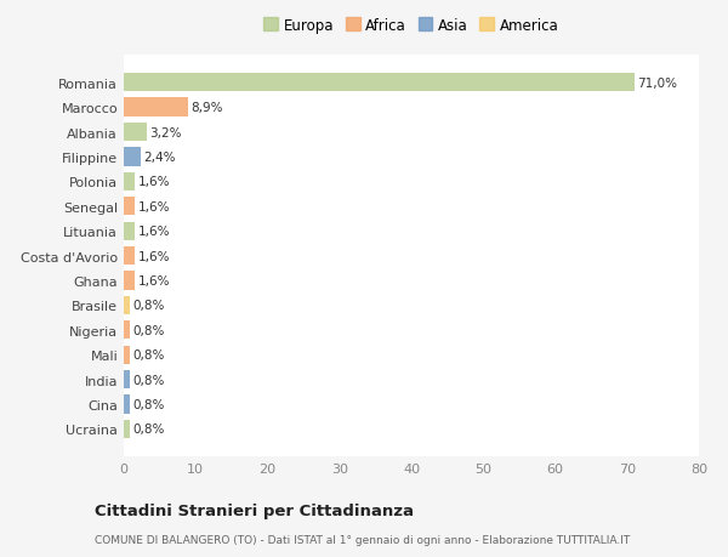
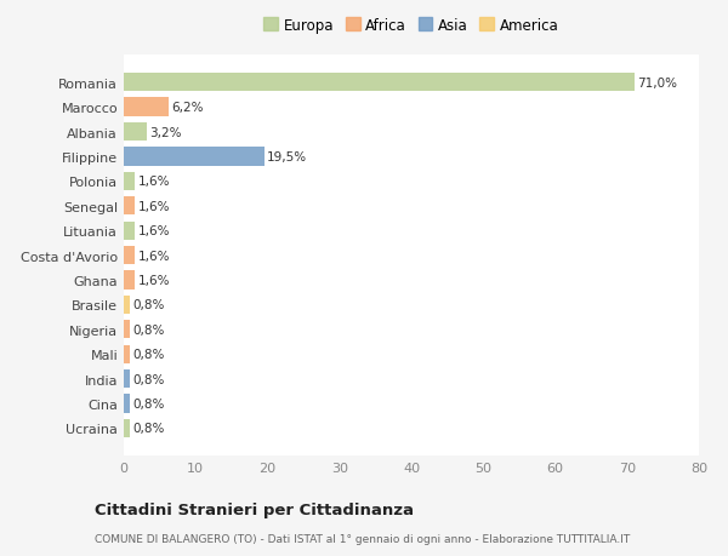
Marocco: 8,9% -> 6,2%
Filippine: 2,4% -> 19,5%
